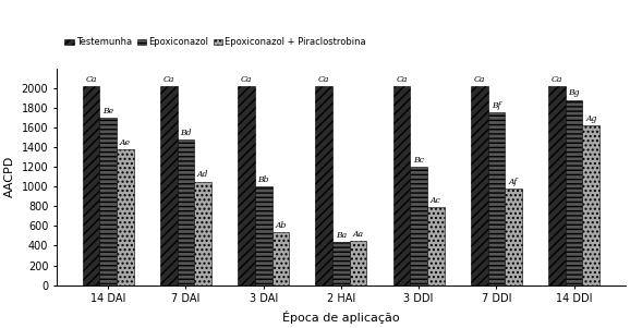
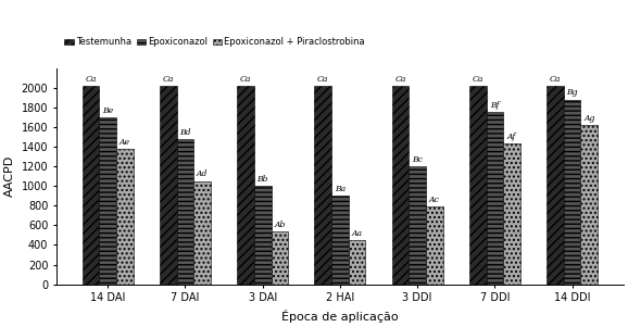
Epoxiconazol/2 HAI: 440 -> 900
Epoxiconazol + Piraclostrobina/7 DDI: 980 -> 1430
